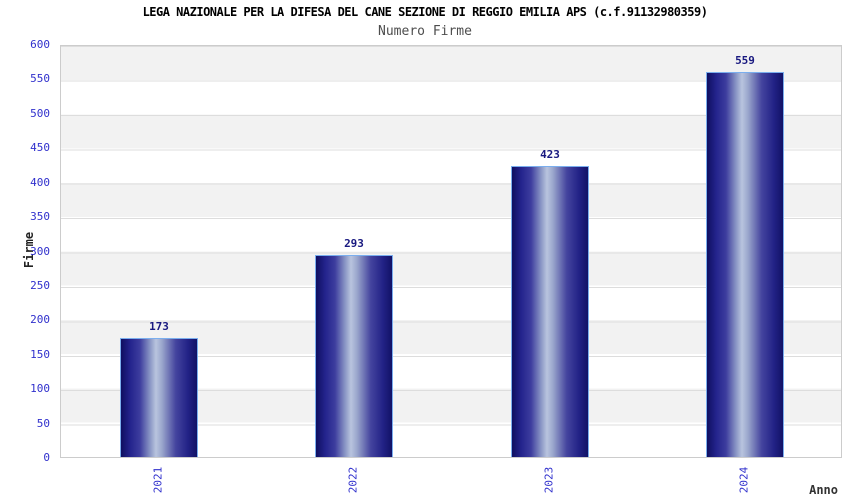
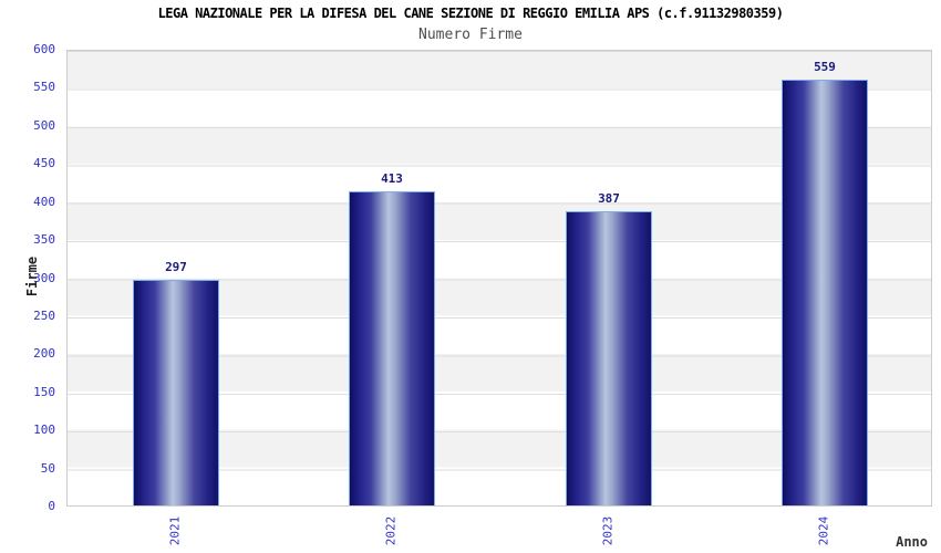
2021: 173 -> 297
2022: 293 -> 413
2023: 423 -> 387
